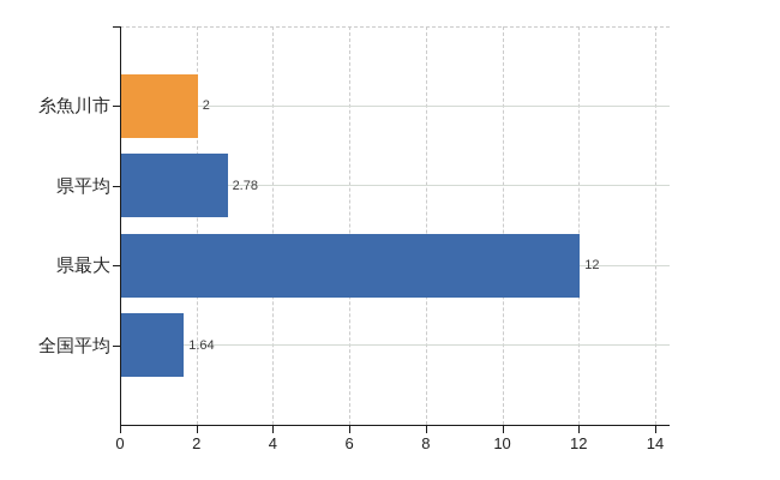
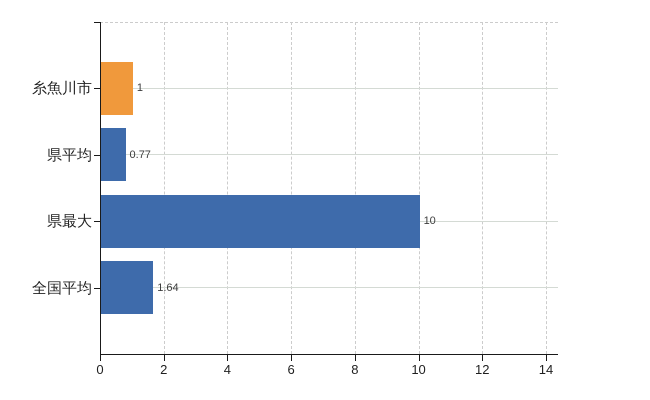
糸魚川市: 2 -> 1
県平均: 2.78 -> 0.77
県最大: 12 -> 10
